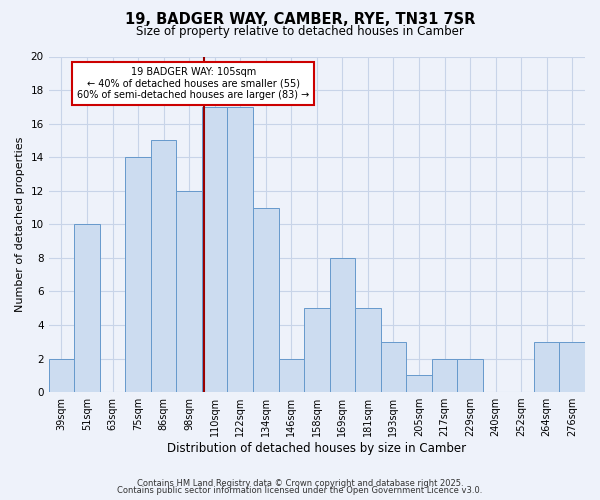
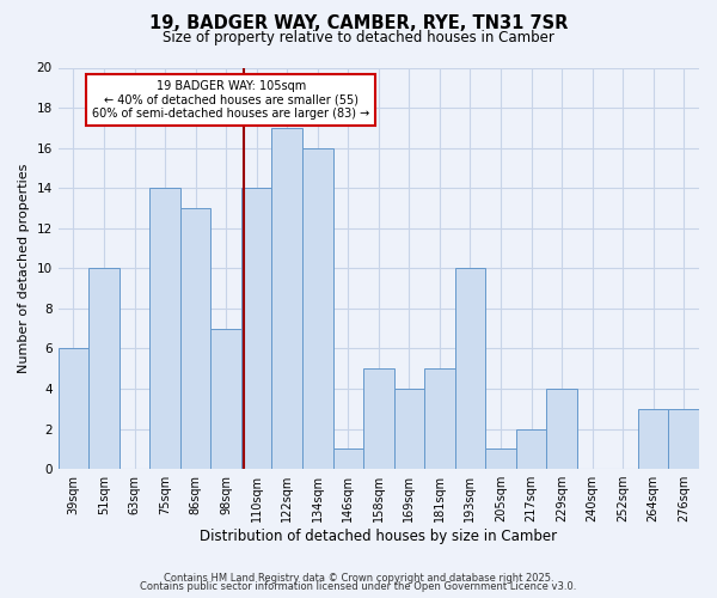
39sqm: 2 -> 6
86sqm: 15 -> 13
98sqm: 12 -> 7
110sqm: 17 -> 14
134sqm: 11 -> 16
146sqm: 2 -> 1
169sqm: 8 -> 4
193sqm: 3 -> 10
229sqm: 2 -> 4
